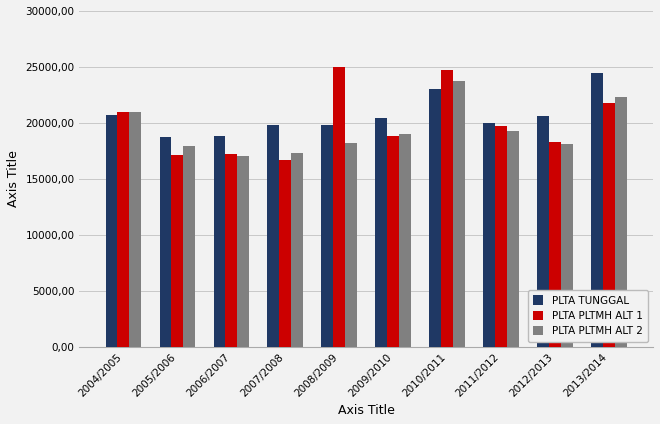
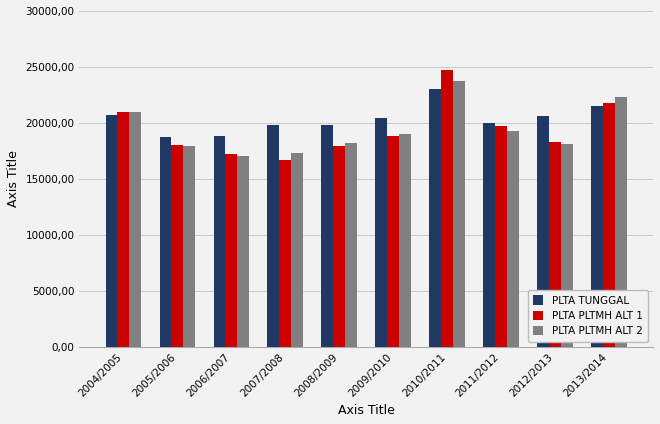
PLTA PLTMH ALT 1/2005/2006: 17100 -> 18000
PLTA PLTMH ALT 1/2008/2009: 25000 -> 17900
PLTA TUNGGAL/2013/2014: 24500 -> 21500
